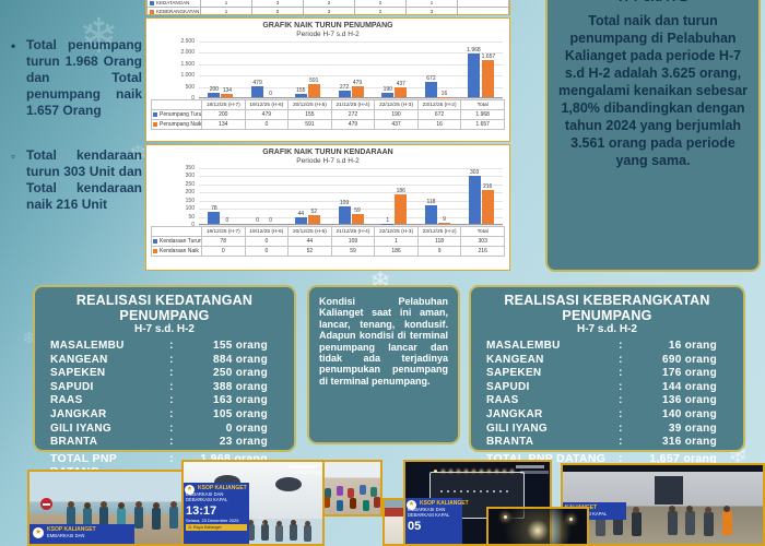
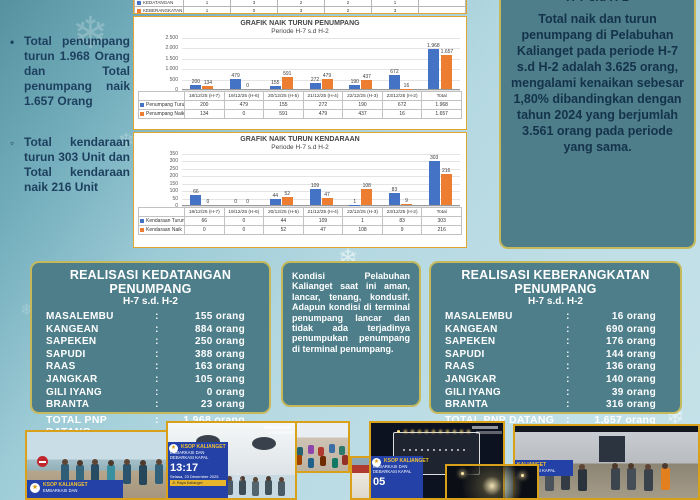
GRAFIK NAIK TURUN KENDARAAN/Kendaraan Turun/18/12/25 (H-7): 78 -> 66
GRAFIK NAIK TURUN KENDARAAN/Kendaraan Naik/21/12/25 (H-4): 59 -> 47
GRAFIK NAIK TURUN KENDARAAN/Kendaraan Naik/22/12/25 (H-3): 186 -> 108
GRAFIK NAIK TURUN KENDARAAN/Kendaraan Turun/23/12/25 (H-2): 118 -> 83
